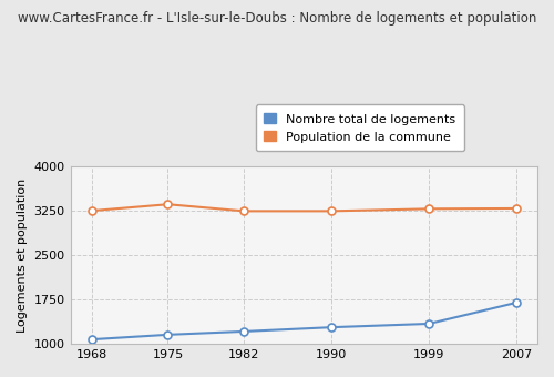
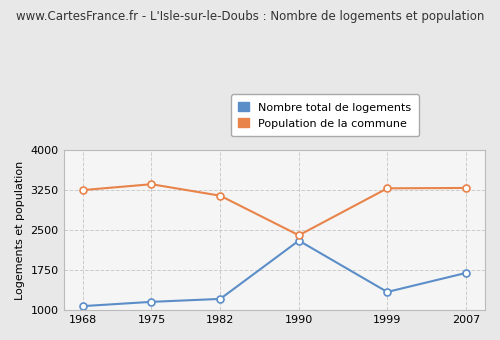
Population de la commune/1982: 3240 -> 3140
Nombre total de logements/1990: 1280 -> 2300
Population de la commune/1990: 3240 -> 2400
